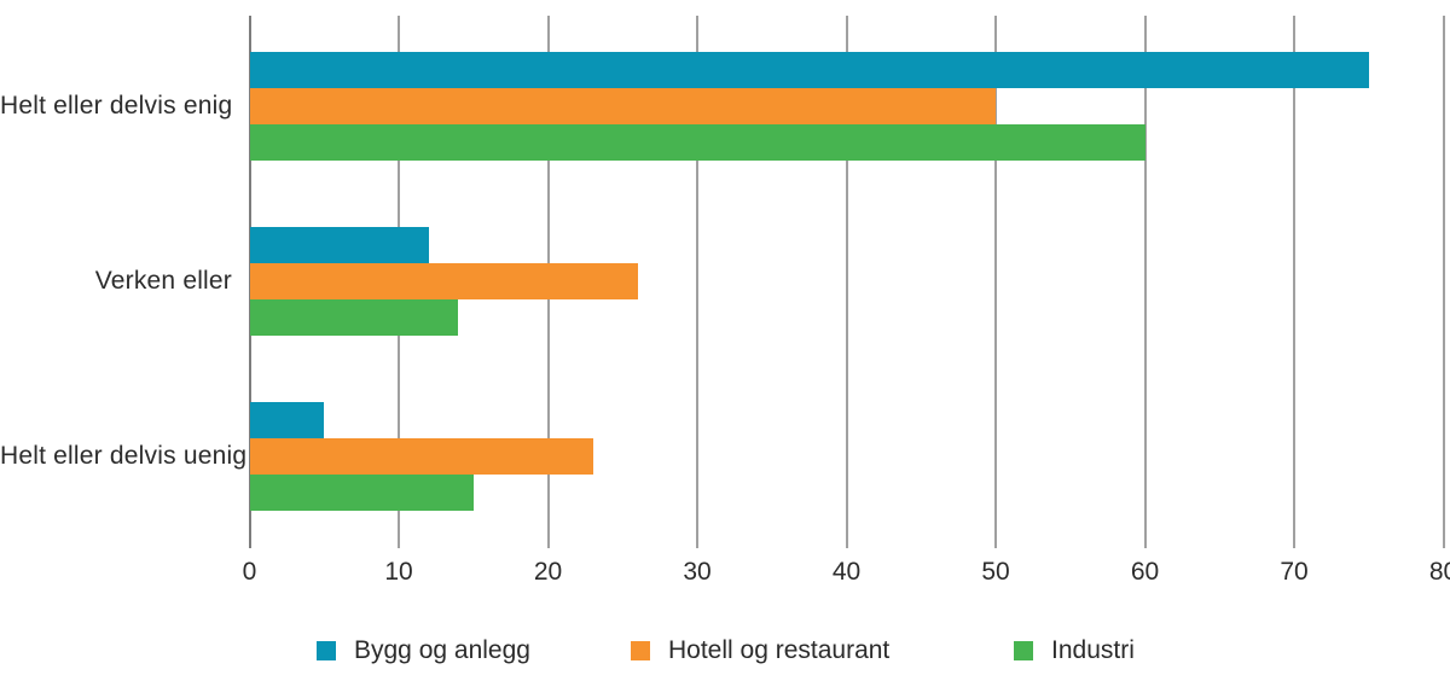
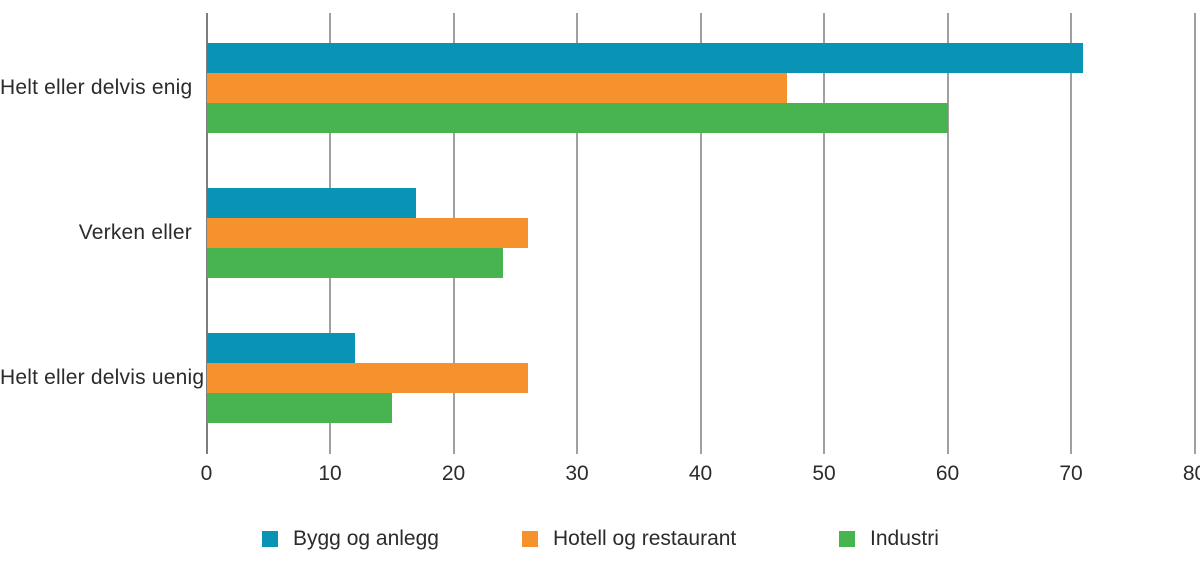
Bygg og anlegg/Helt eller delvis enig: 75 -> 71
Hotell og restaurant/Helt eller delvis enig: 50 -> 47
Bygg og anlegg/Verken eller: 12 -> 17
Industri/Verken eller: 14 -> 24
Bygg og anlegg/Helt eller delvis uenig: 5 -> 12
Hotell og restaurant/Helt eller delvis uenig: 23 -> 26
